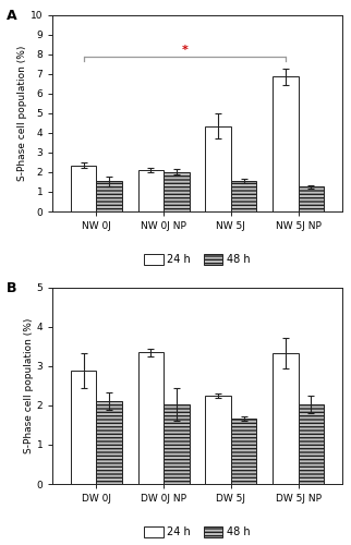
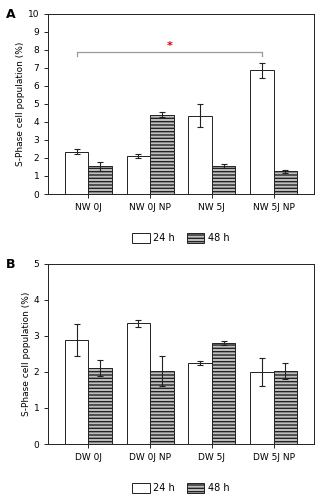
48 h/NW 0J NP: 2.0 -> 4.4
48 h/DW 5J: 1.67 -> 2.80
24 h/DW 5J NP: 3.32 -> 2.00
